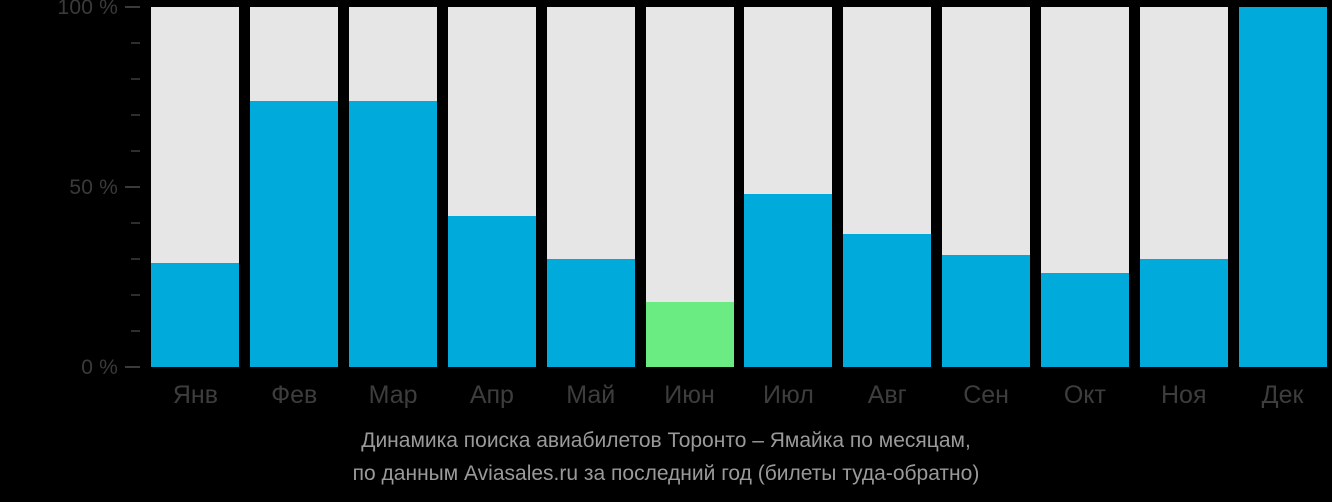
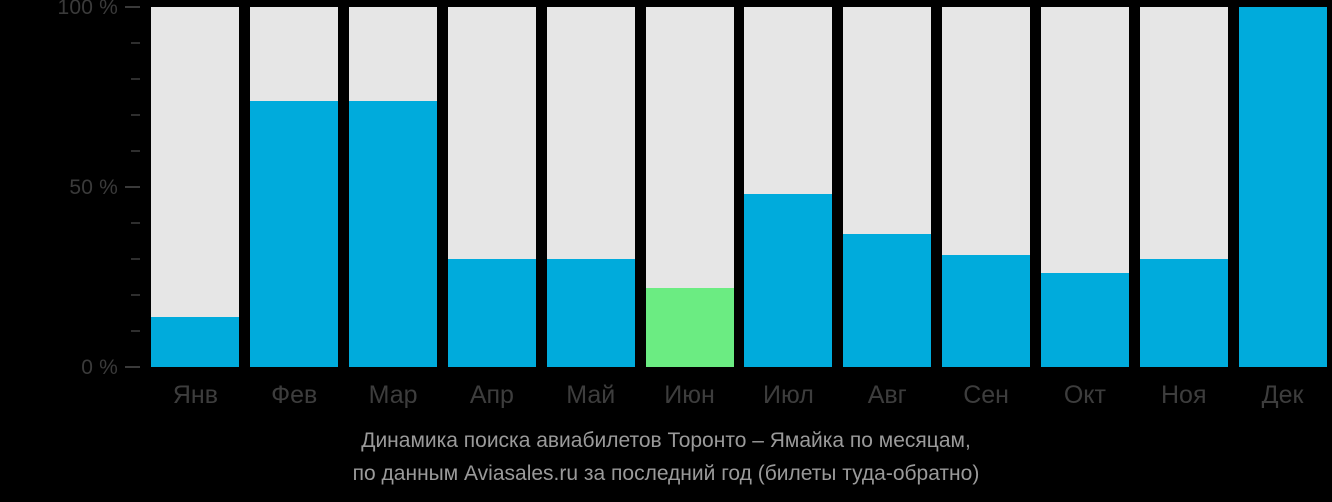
Янв: 29% -> 14%
Апр: 42% -> 30%
Июн: 18% -> 22%
